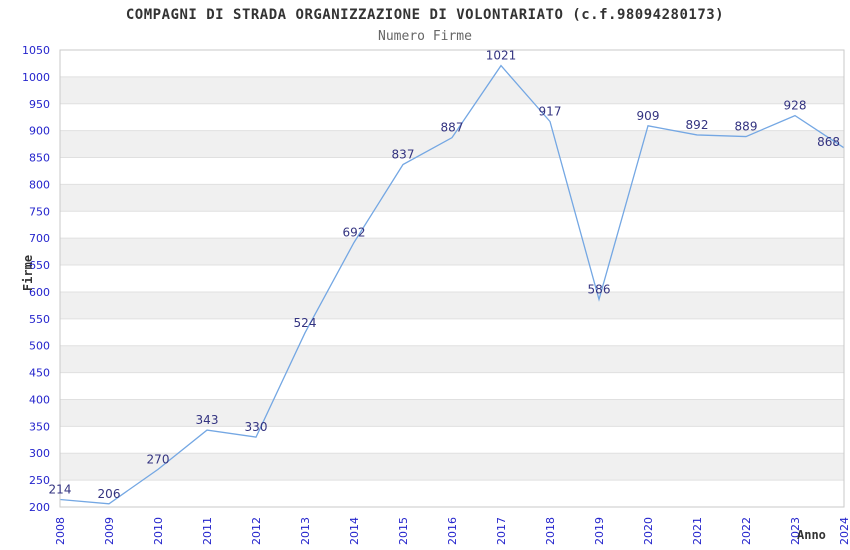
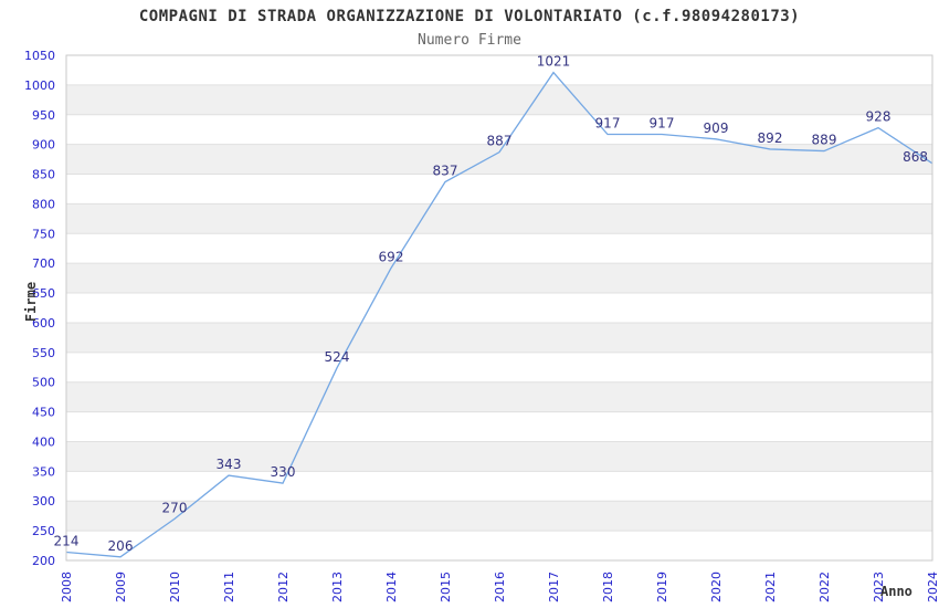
2019: 586 -> 917
